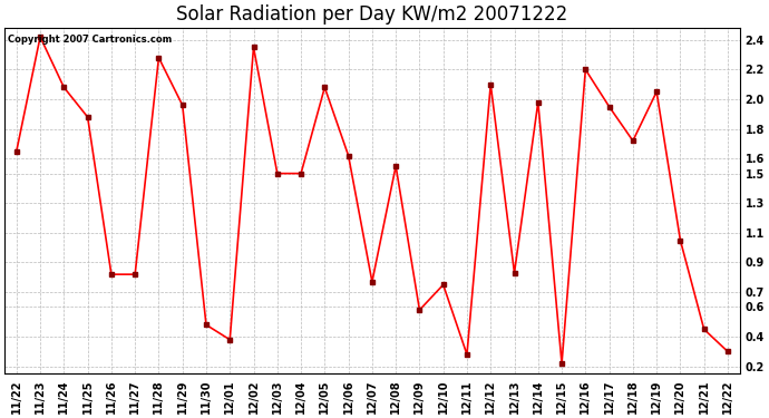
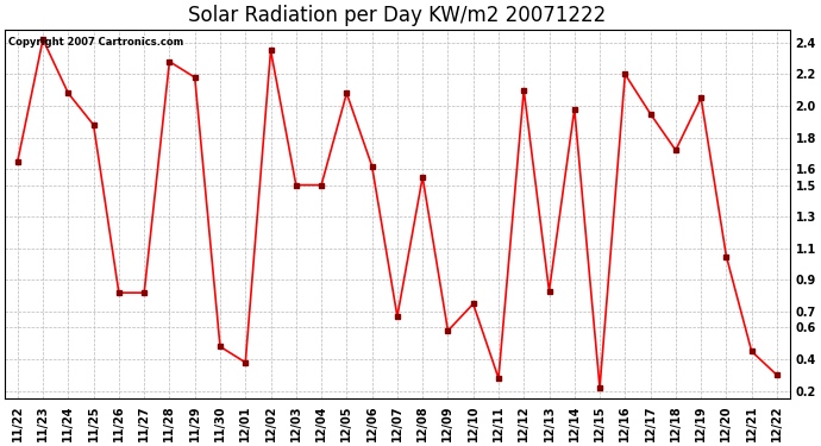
11/29: 1.96 -> 2.18
12/07: 0.77 -> 0.67
